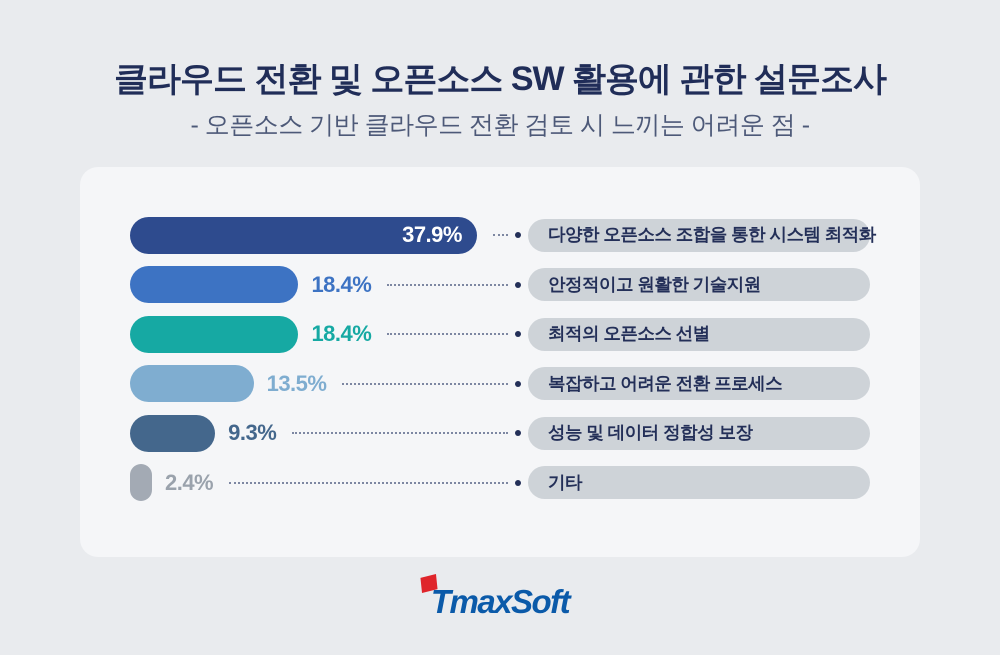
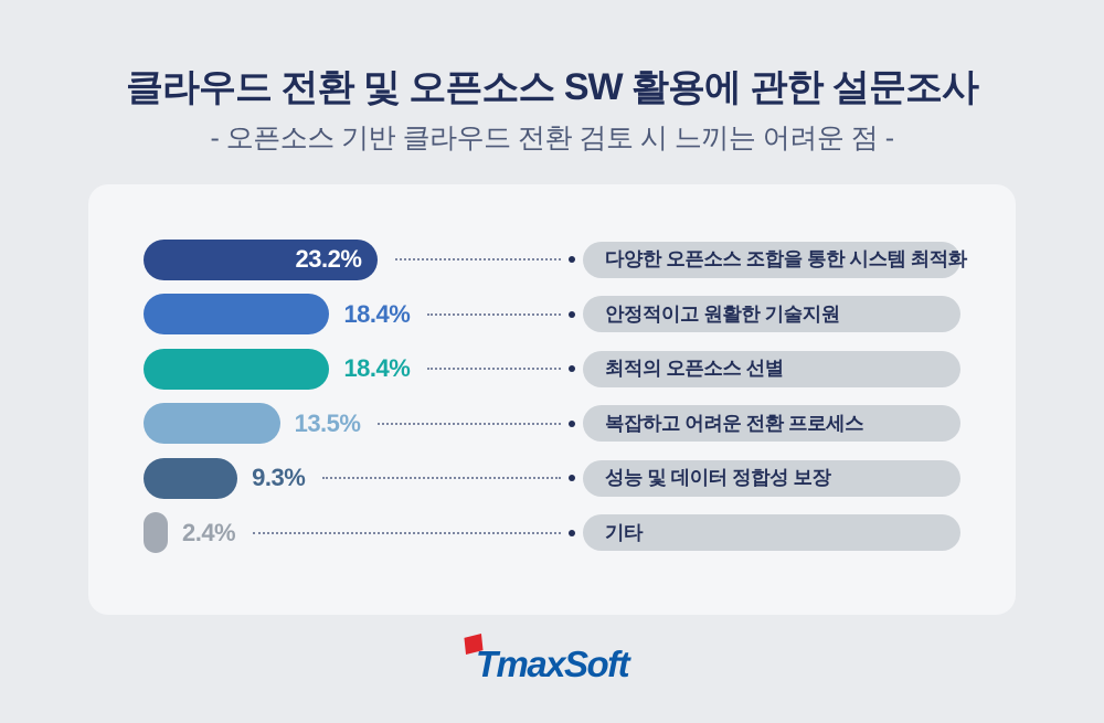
다양한 오픈소스 조합을 통한 시스템 최적화: 37.9% -> 23.2%
